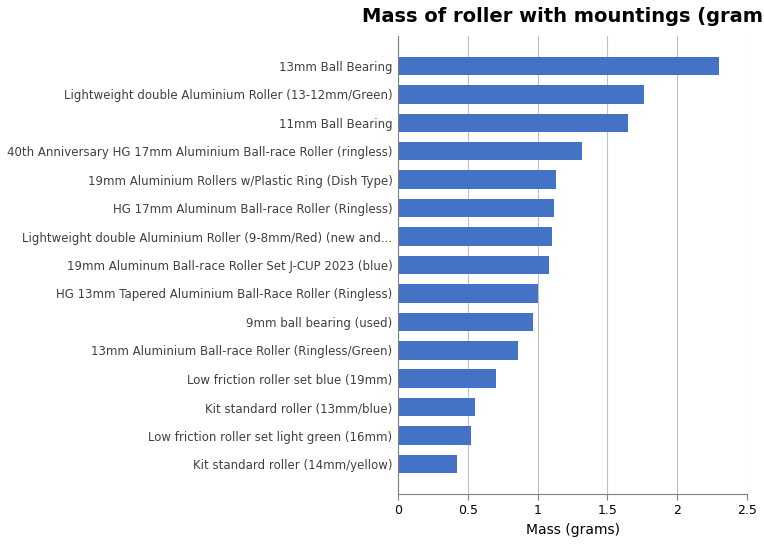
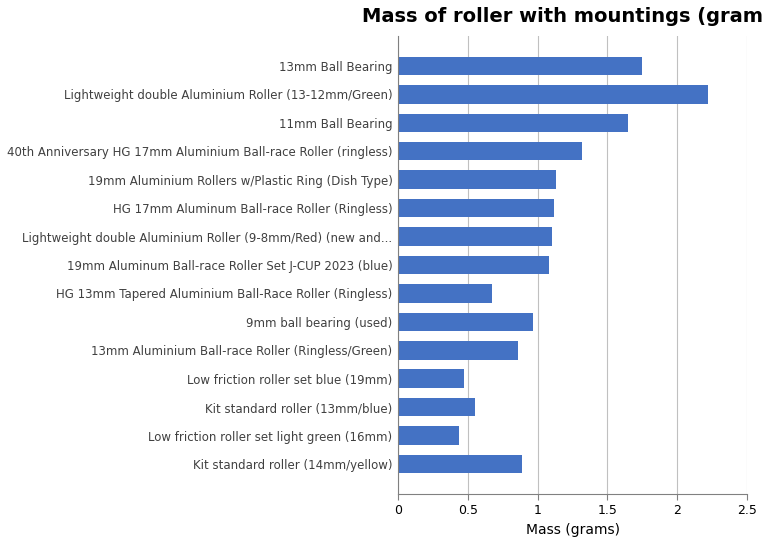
13mm Ball Bearing: 2.30 -> 1.75
Lightweight double Aluminium Roller (13-12mm/Green): 1.76 -> 2.22
HG 13mm Tapered Aluminium Ball-Race Roller (Ringless): 1.00 -> 0.67
Low friction roller set blue (19mm): 0.70 -> 0.47
Low friction roller set light green (16mm): 0.52 -> 0.44
Kit standard roller (14mm/yellow): 0.42 -> 0.89
